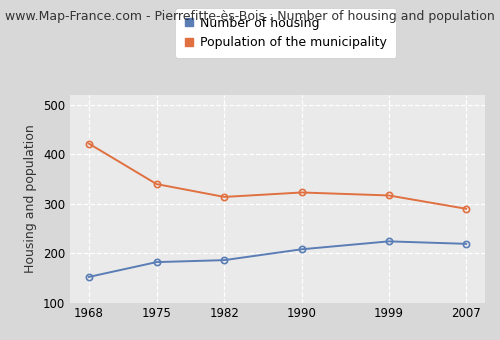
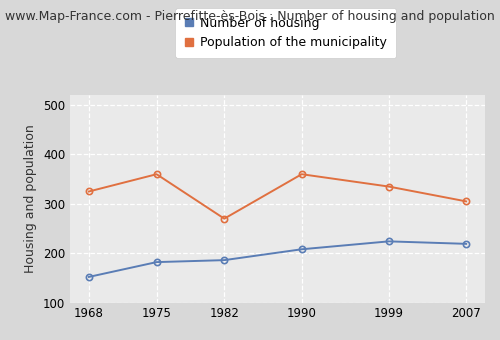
Population of the municipality/1968: 422 -> 325
Population of the municipality/1975: 340 -> 360
Population of the municipality/1982: 314 -> 270
Population of the municipality/1990: 323 -> 360
Population of the municipality/1999: 317 -> 335
Population of the municipality/2007: 290 -> 305
